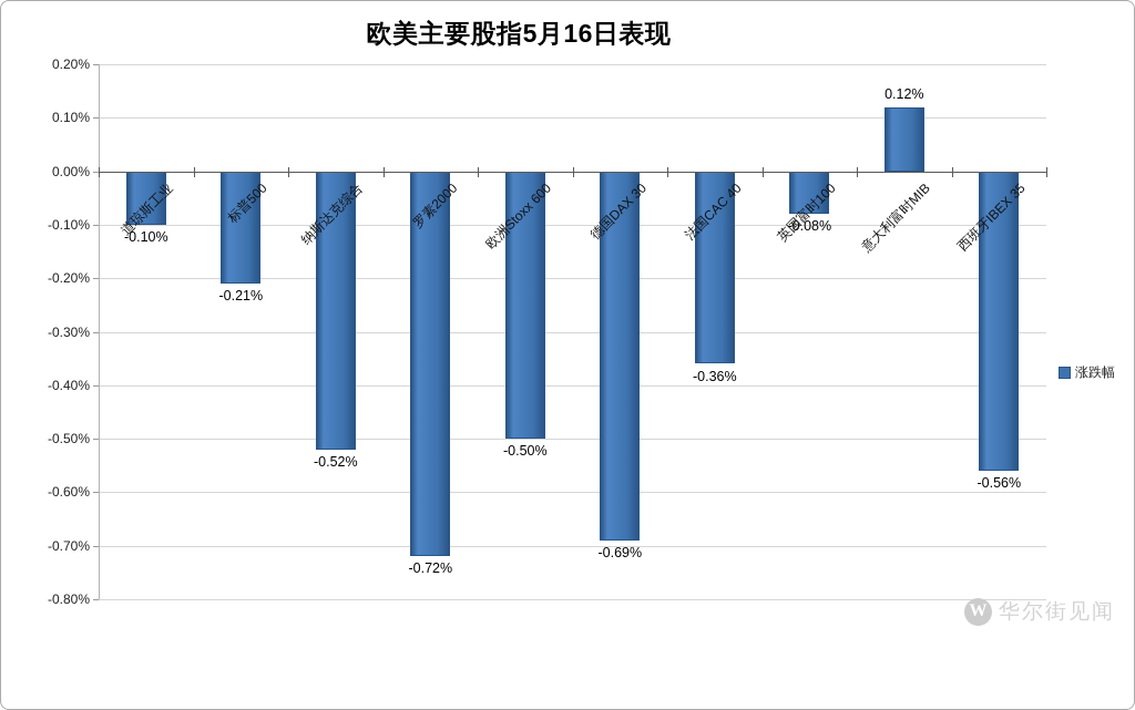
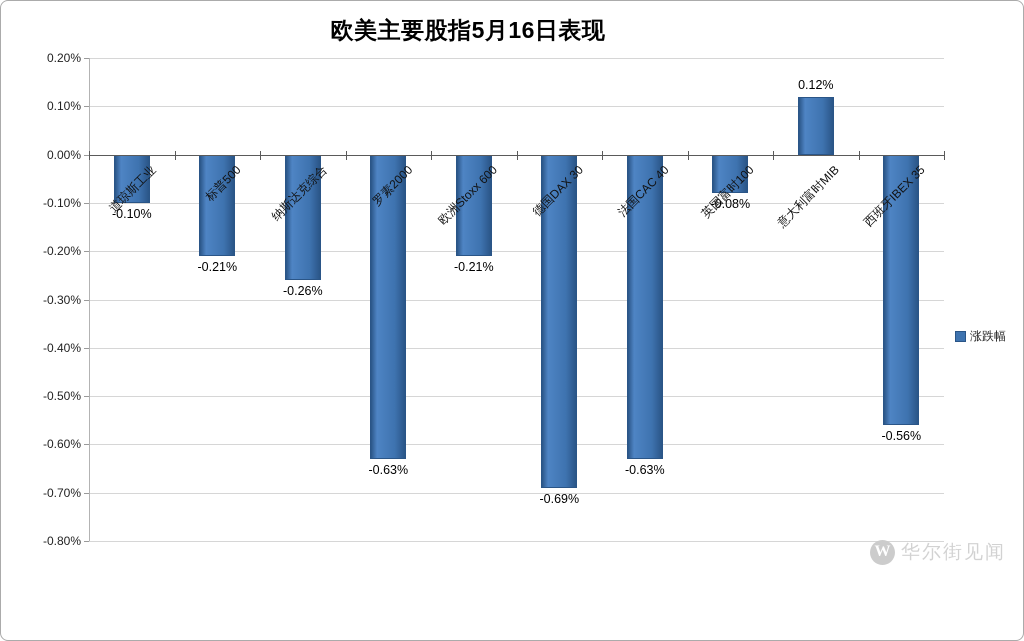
纳斯达克综合: -0.52% -> -0.26%
罗素2000: -0.72% -> -0.63%
欧洲Stoxx 600: -0.50% -> -0.21%
法国CAC 40: -0.36% -> -0.63%
